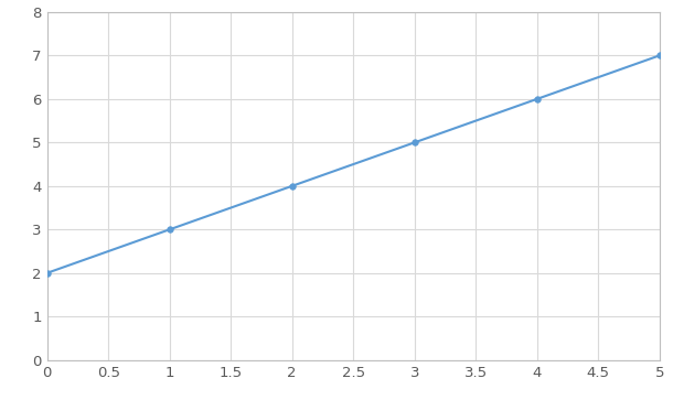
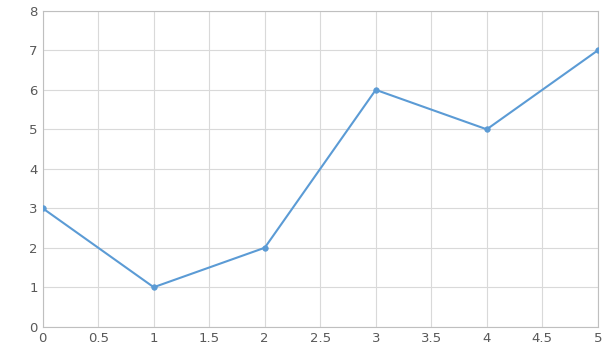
0: 2 -> 3
1: 3 -> 1
2: 4 -> 2
3: 5 -> 6
4: 6 -> 5
